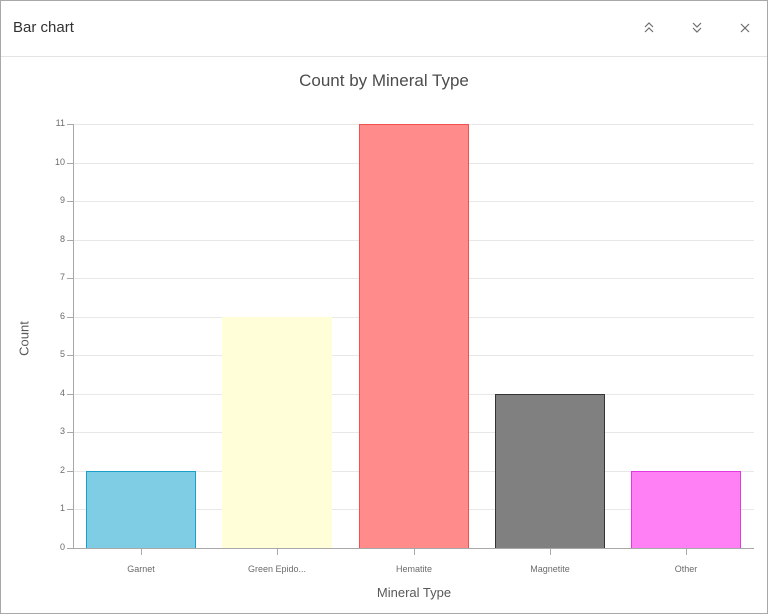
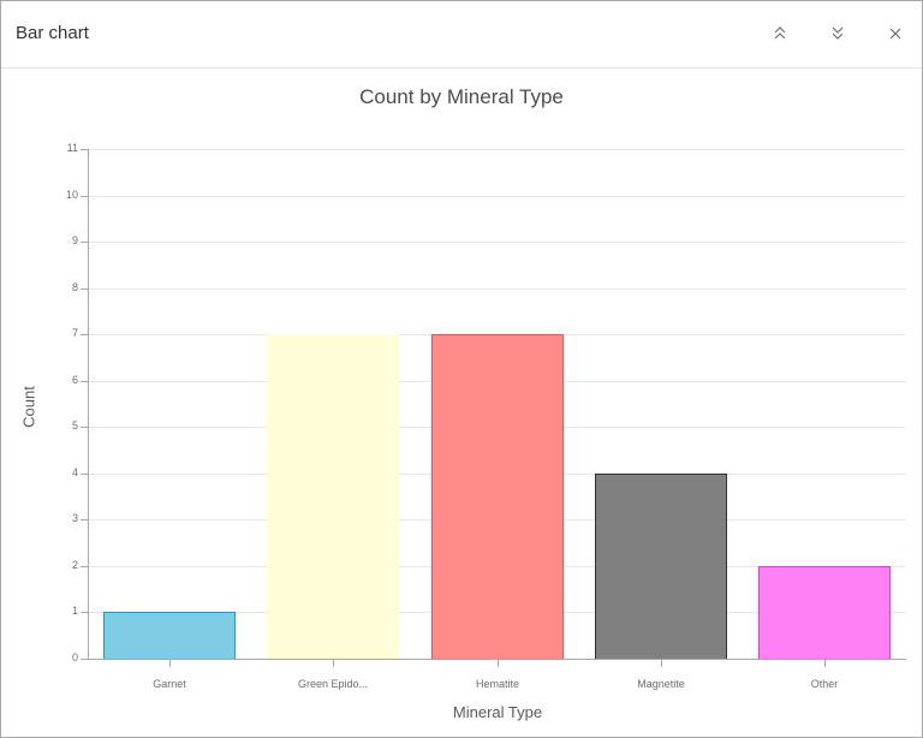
Garnet: 2 -> 1
Green Epido...: 6 -> 7
Hematite: 11 -> 7
